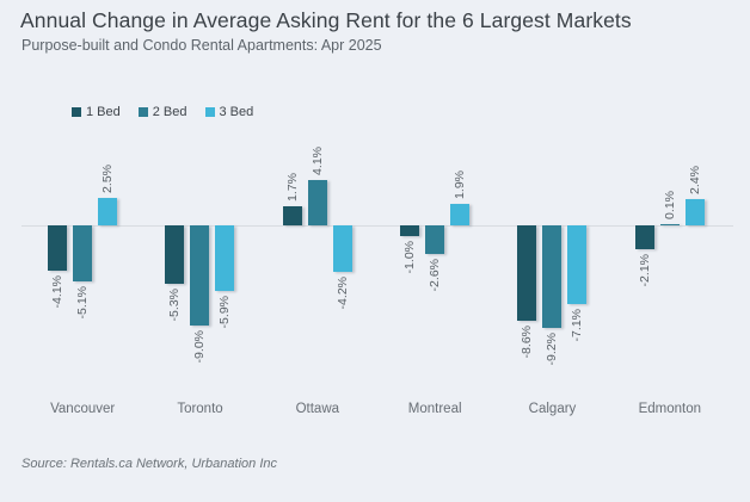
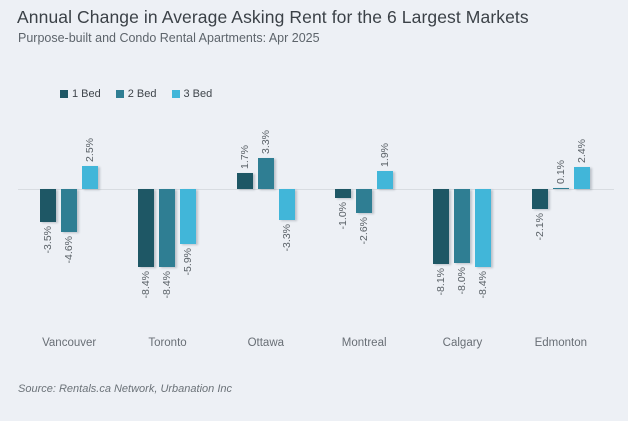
1 Bed/Vancouver: -4.1% -> -3.5%
2 Bed/Vancouver: -5.1% -> -4.6%
1 Bed/Toronto: -5.3% -> -8.4%
2 Bed/Toronto: -9.0% -> -8.4%
2 Bed/Ottawa: 4.1% -> 3.3%
3 Bed/Ottawa: -4.2% -> -3.3%
1 Bed/Calgary: -8.6% -> -8.1%
2 Bed/Calgary: -9.2% -> -8.0%
3 Bed/Calgary: -7.1% -> -8.4%
